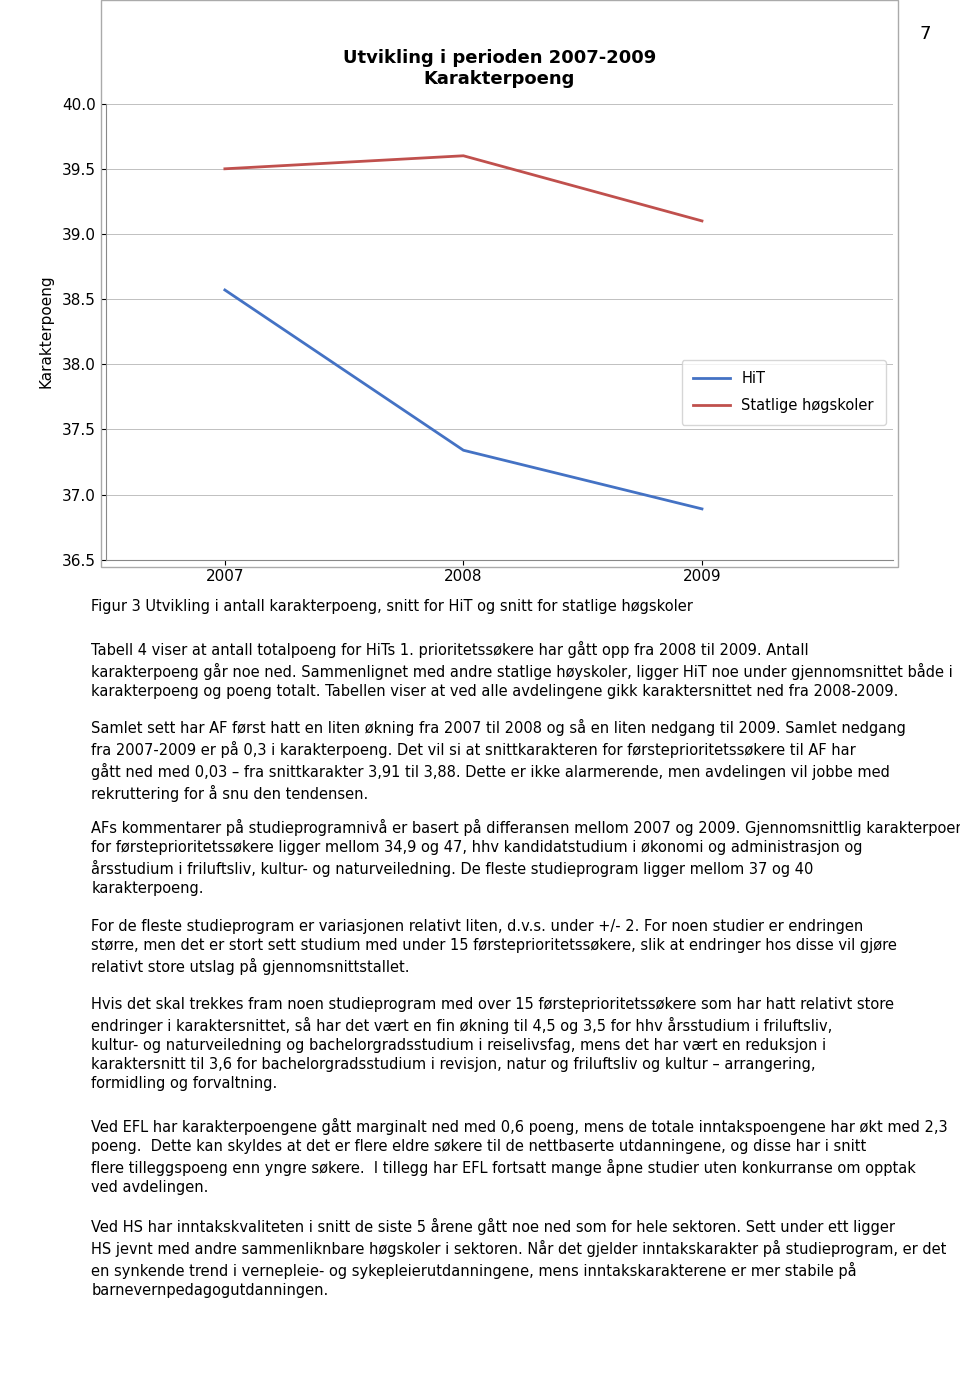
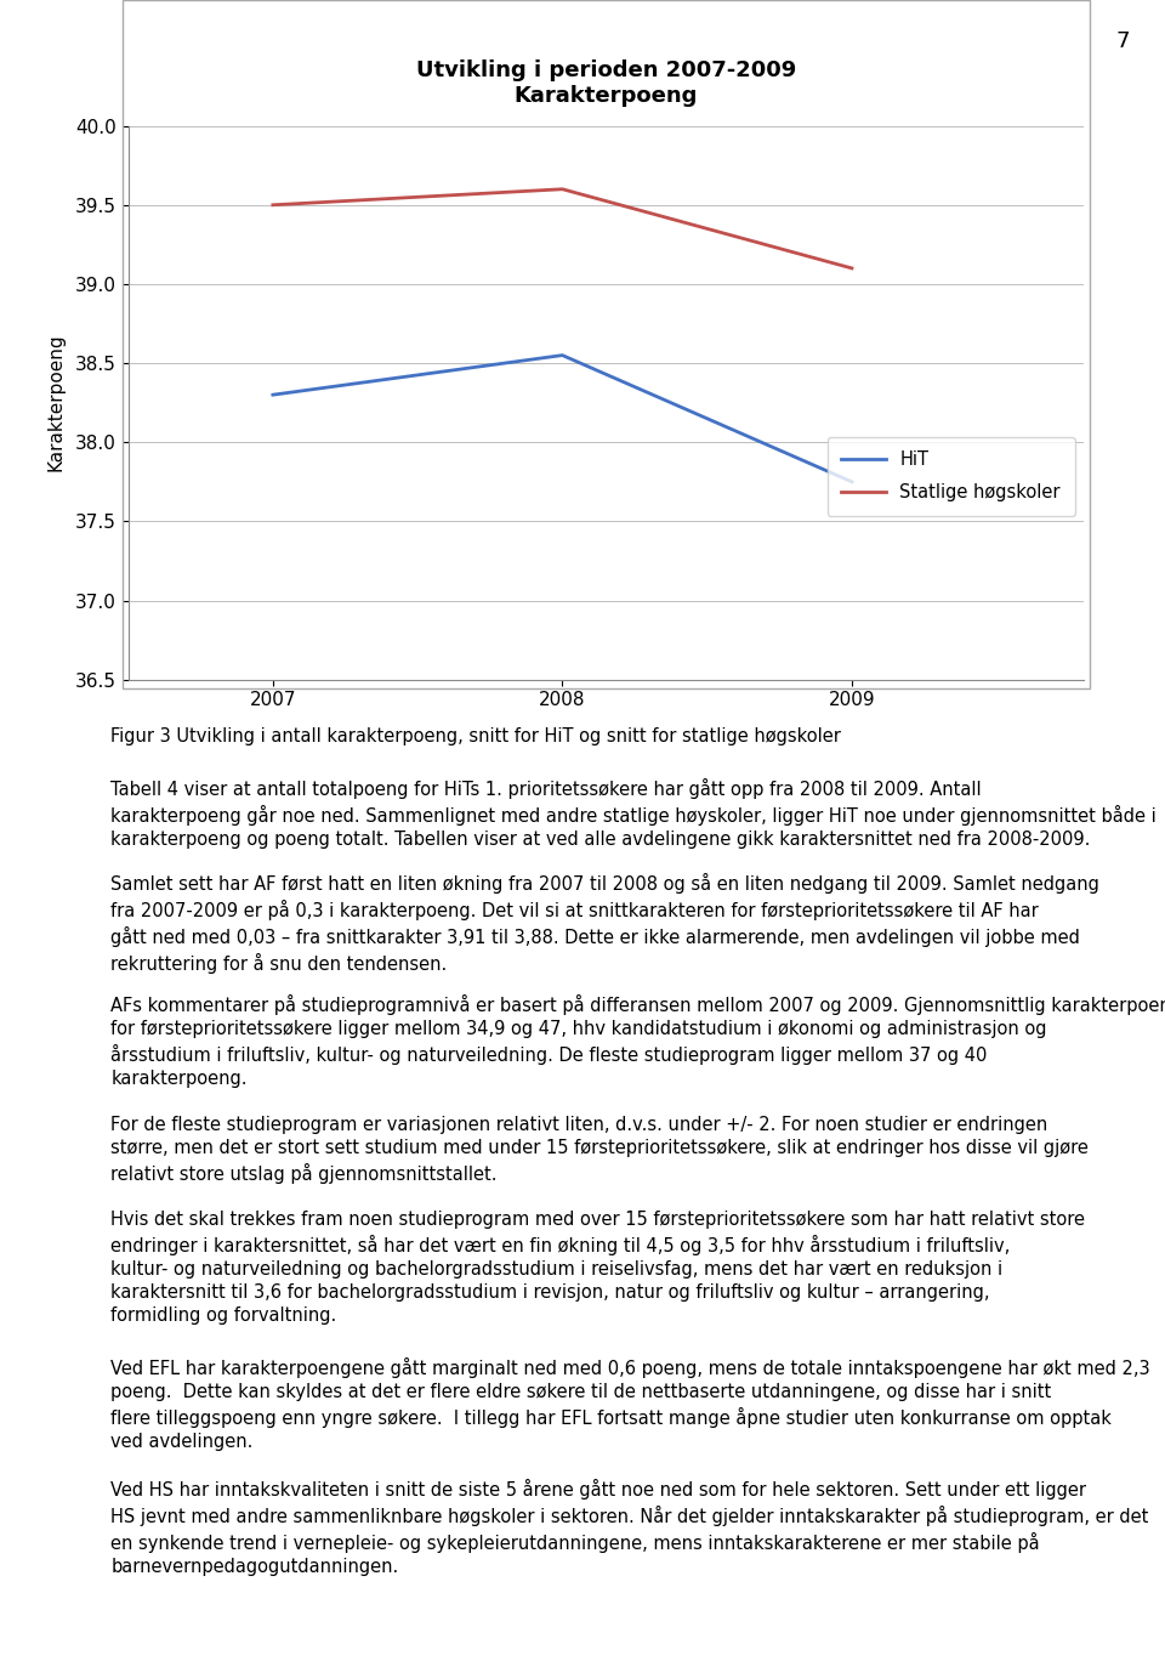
HiT/2007: 38.57 -> 38.30
HiT/2008: 37.34 -> 38.55
HiT/2009: 36.89 -> 37.75
